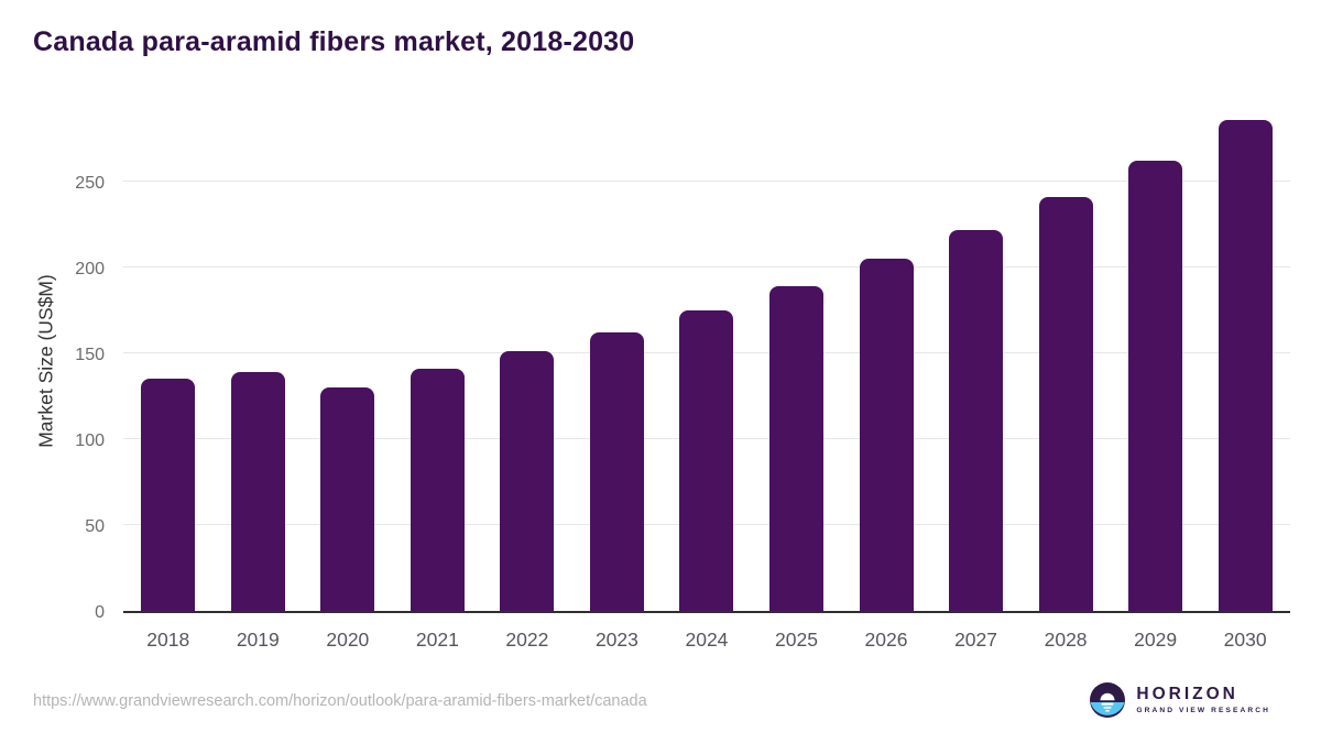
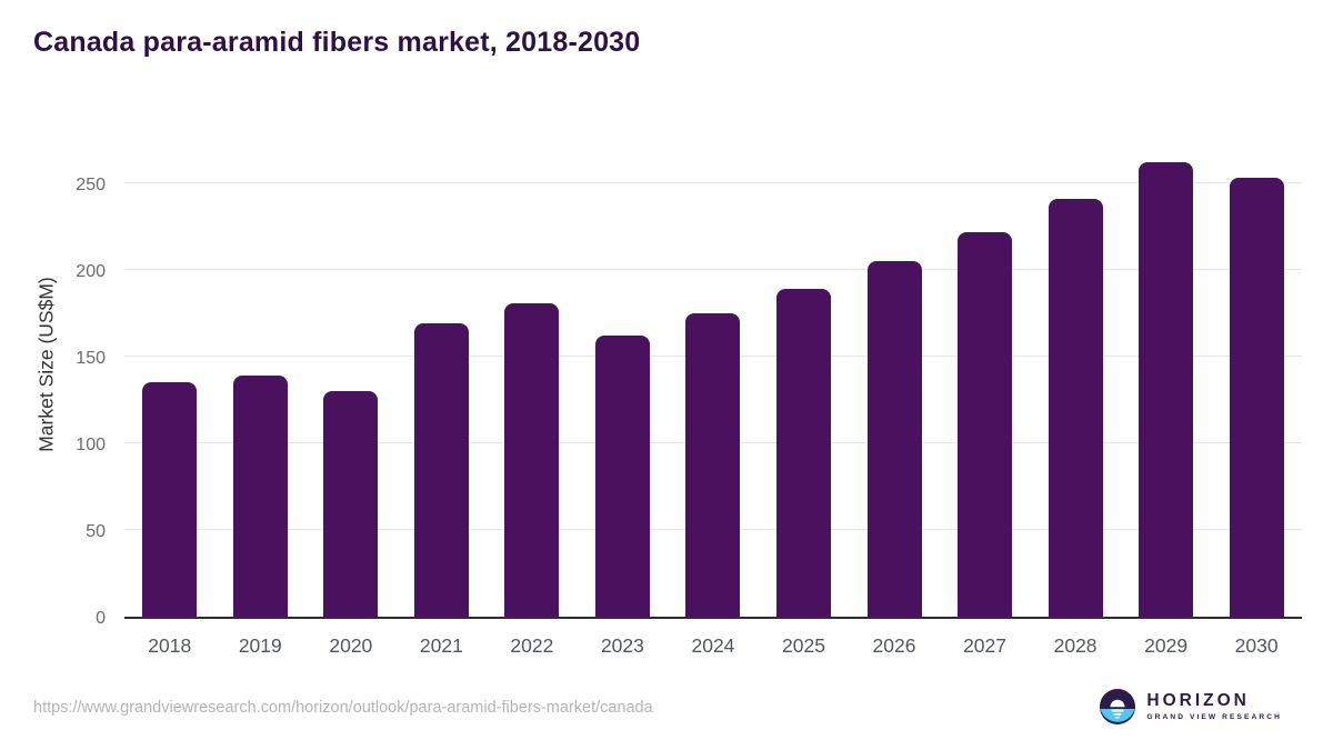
2021: 141 -> 169
2022: 151 -> 181
2030: 286 -> 253
